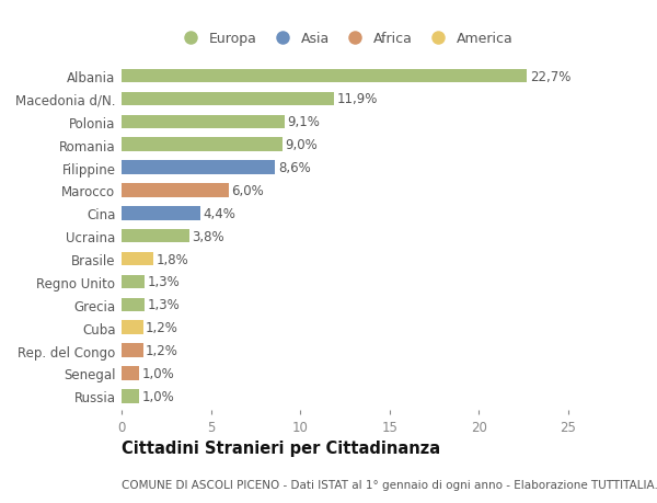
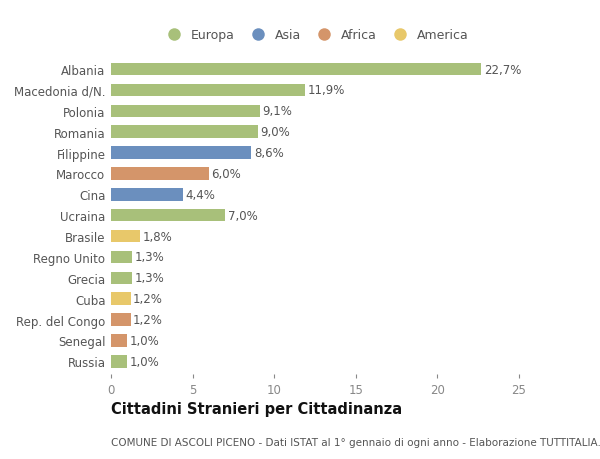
Ucraina: 3,8% -> 7,0%
